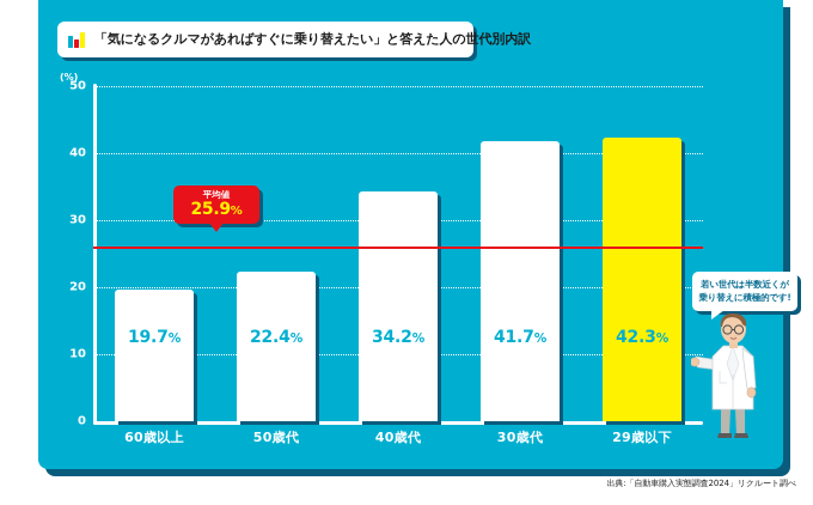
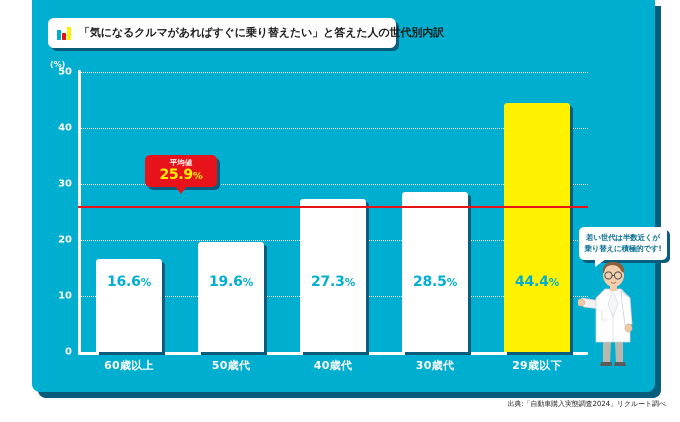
60歳以上: 19.7 -> 16.6
50歳代: 22.4 -> 19.6
40歳代: 34.2 -> 27.3
30歳代: 41.7 -> 28.5
29歳以下: 42.3 -> 44.4
